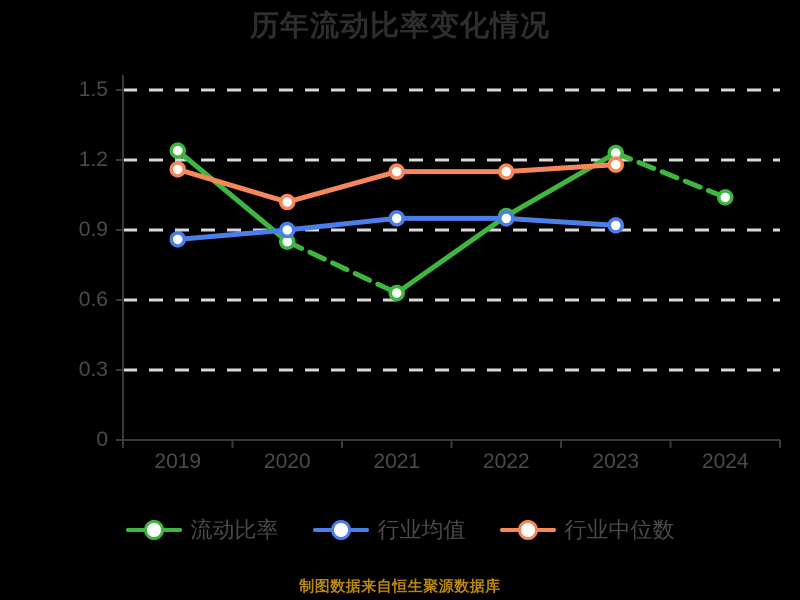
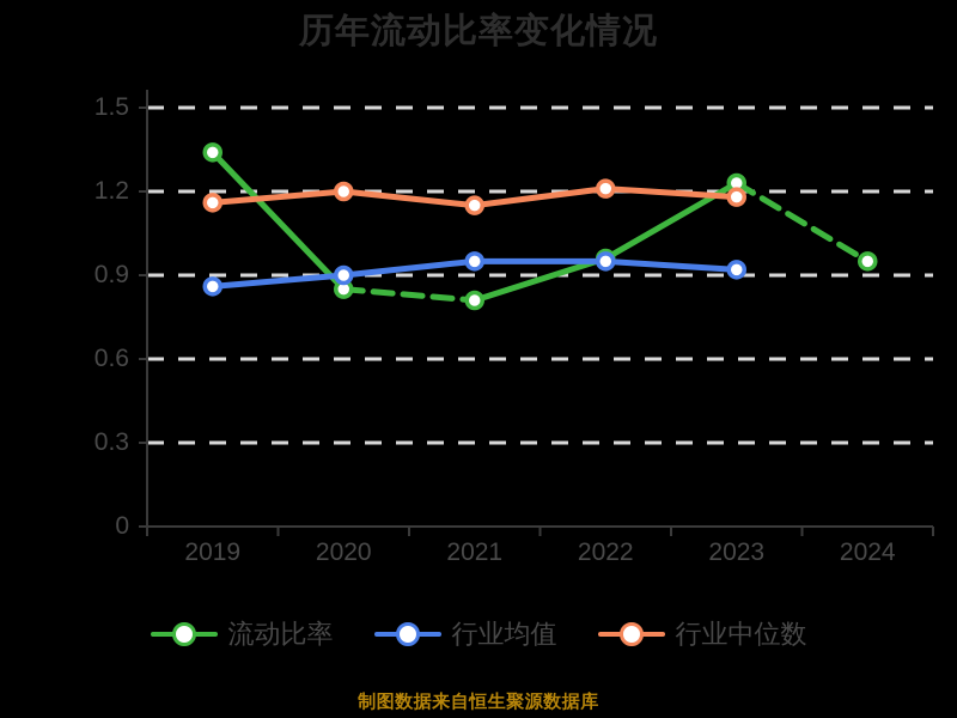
流动比率/2019: 1.24 -> 1.34
行业中位数/2020: 1.02 -> 1.20
流动比率/2021: 0.63 -> 0.81
行业中位数/2022: 1.15 -> 1.21
流动比率/2024: 1.04 -> 0.95
